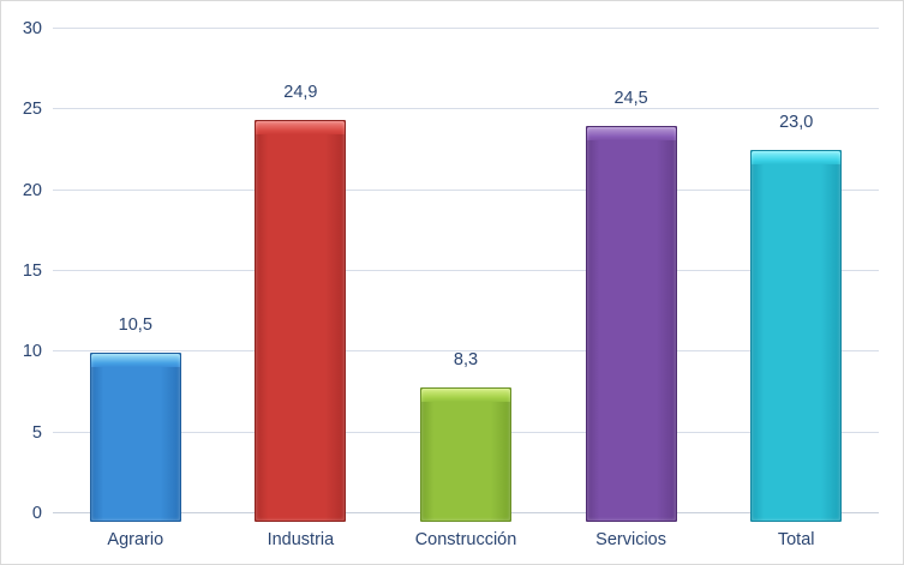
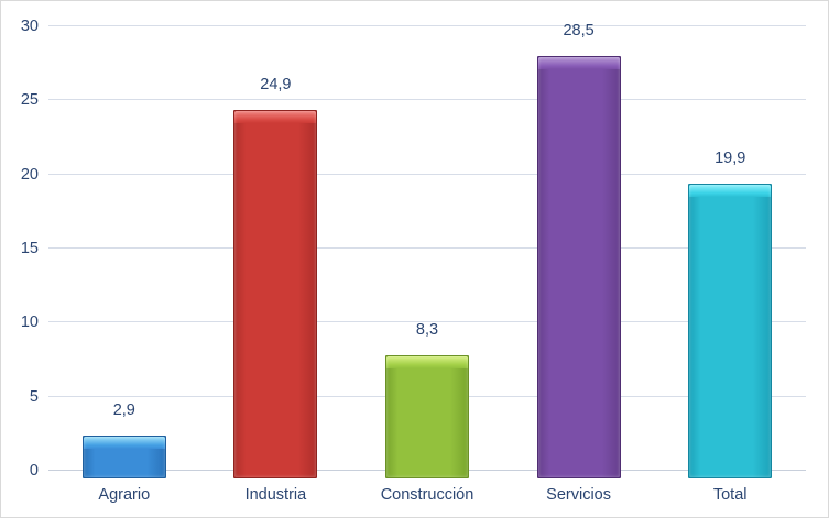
Agrario: 10,5 -> 2,9
Servicios: 24,5 -> 28,5
Total: 23,0 -> 19,9
